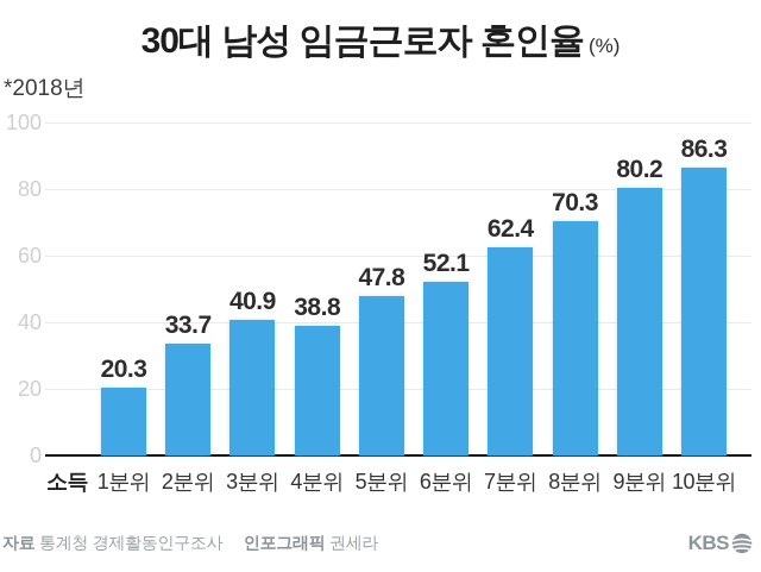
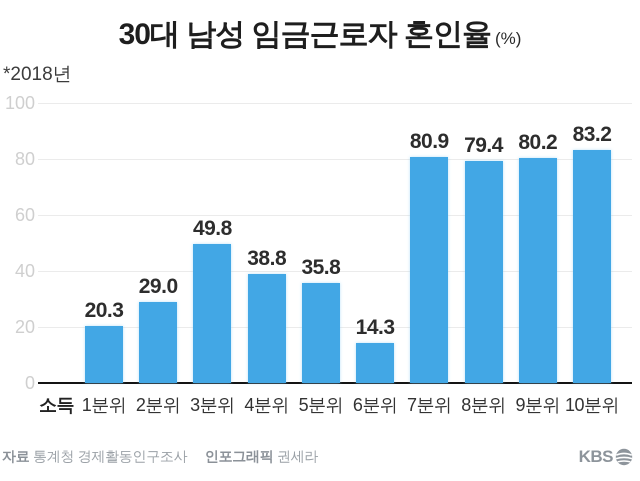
2분위: 33.7 -> 29.0
3분위: 40.9 -> 49.8
5분위: 47.8 -> 35.8
6분위: 52.1 -> 14.3
7분위: 62.4 -> 80.9
8분위: 70.3 -> 79.4
10분위: 86.3 -> 83.2
